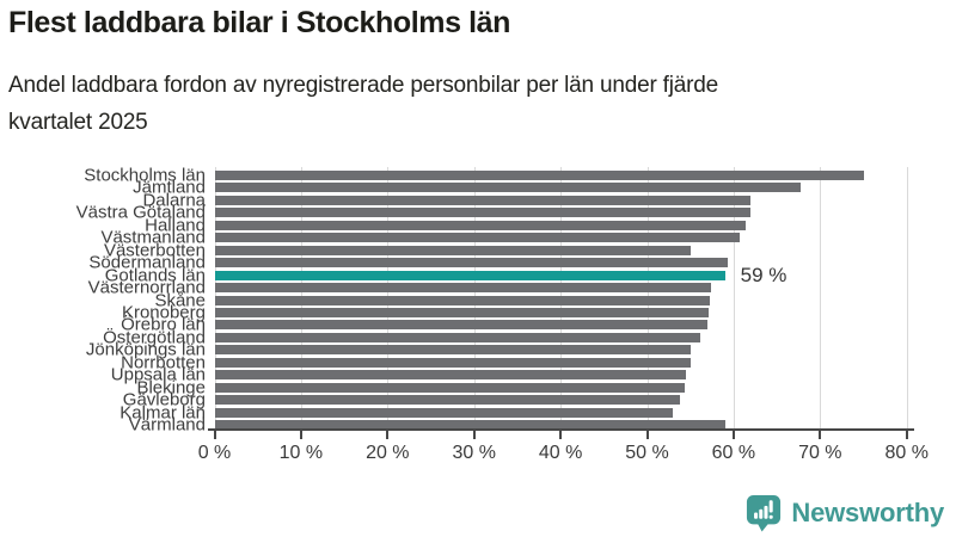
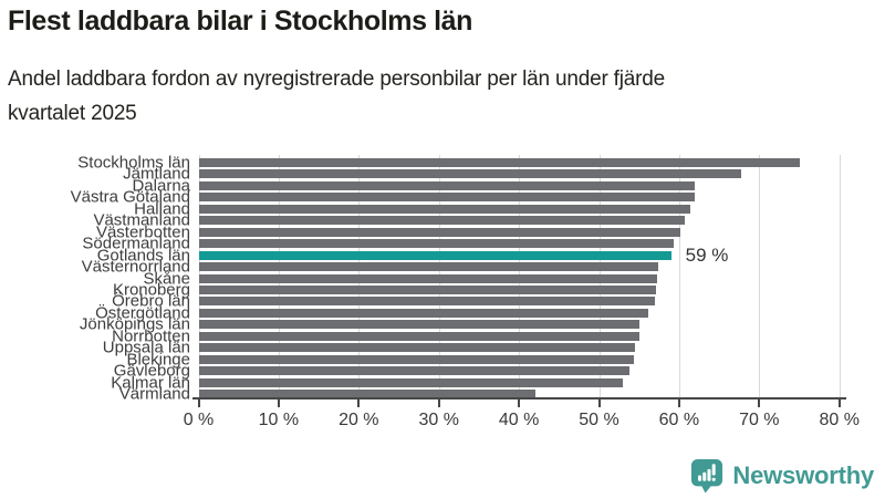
Västerbotten: 55% -> 60%
Värmland: 59% -> 42%
